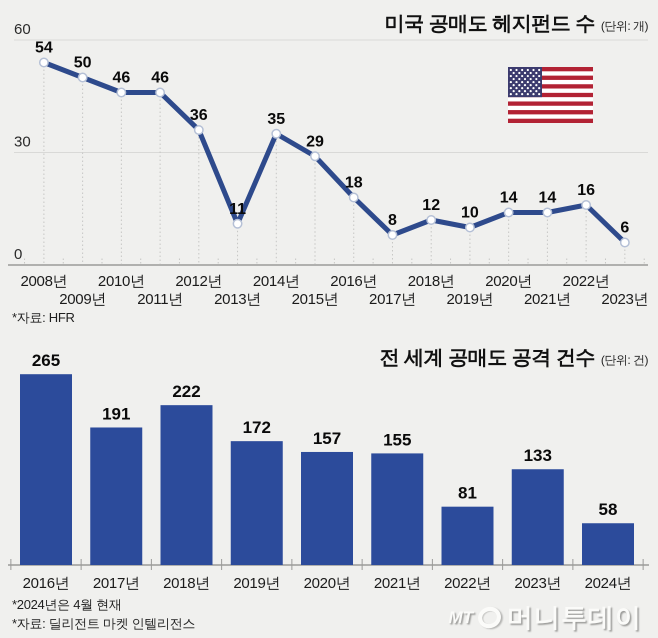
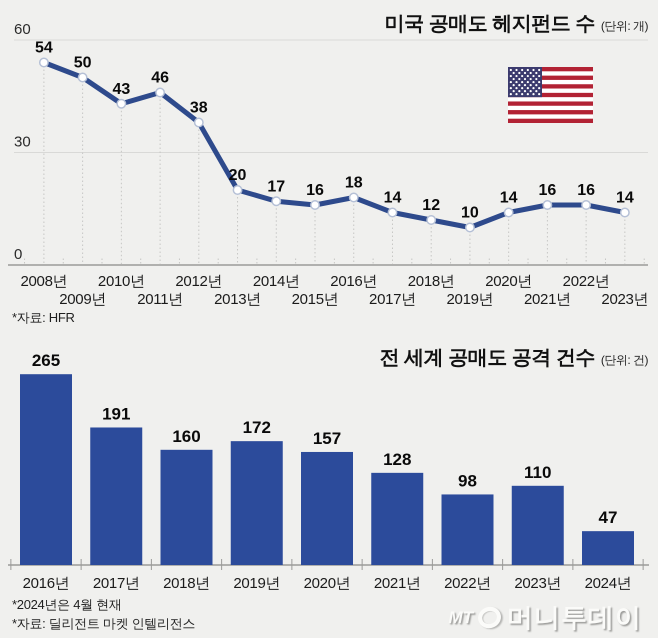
미국 공매도 헤지펀드 수/2010년: 46 -> 43
미국 공매도 헤지펀드 수/2012년: 36 -> 38
미국 공매도 헤지펀드 수/2013년: 11 -> 20
미국 공매도 헤지펀드 수/2014년: 35 -> 17
미국 공매도 헤지펀드 수/2015년: 29 -> 16
미국 공매도 헤지펀드 수/2017년: 8 -> 14
미국 공매도 헤지펀드 수/2021년: 14 -> 16
미국 공매도 헤지펀드 수/2023년: 6 -> 14
전 세계 공매도 공격 건수/2018년: 222 -> 160
전 세계 공매도 공격 건수/2021년: 155 -> 128
전 세계 공매도 공격 건수/2022년: 81 -> 98
전 세계 공매도 공격 건수/2023년: 133 -> 110
전 세계 공매도 공격 건수/2024년: 58 -> 47
